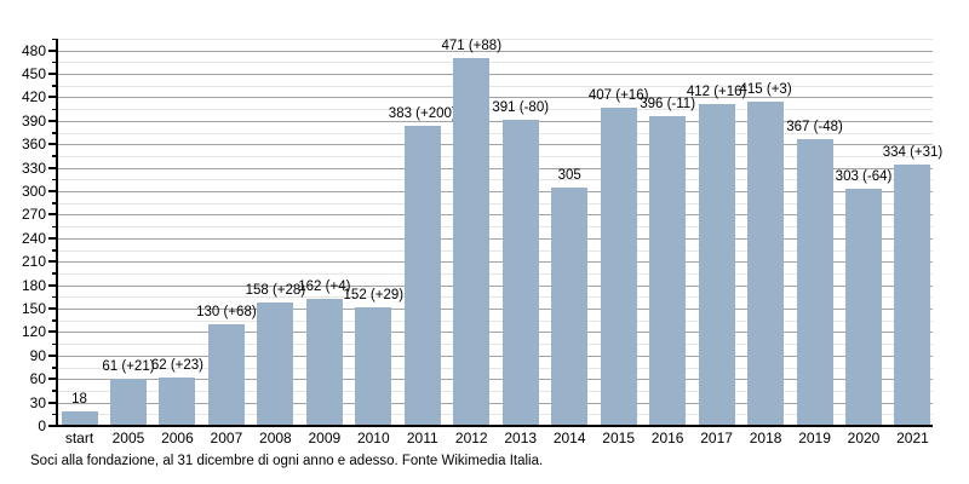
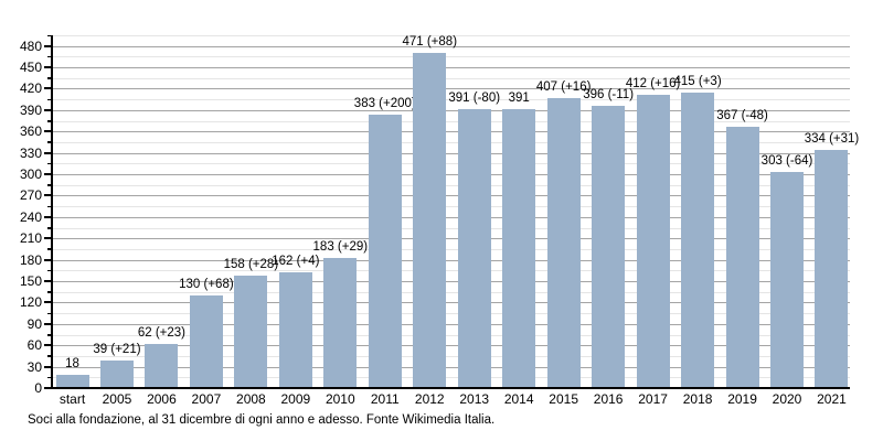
2005: 61 -> 39
2010: 152 -> 183
2014: 305 -> 391
